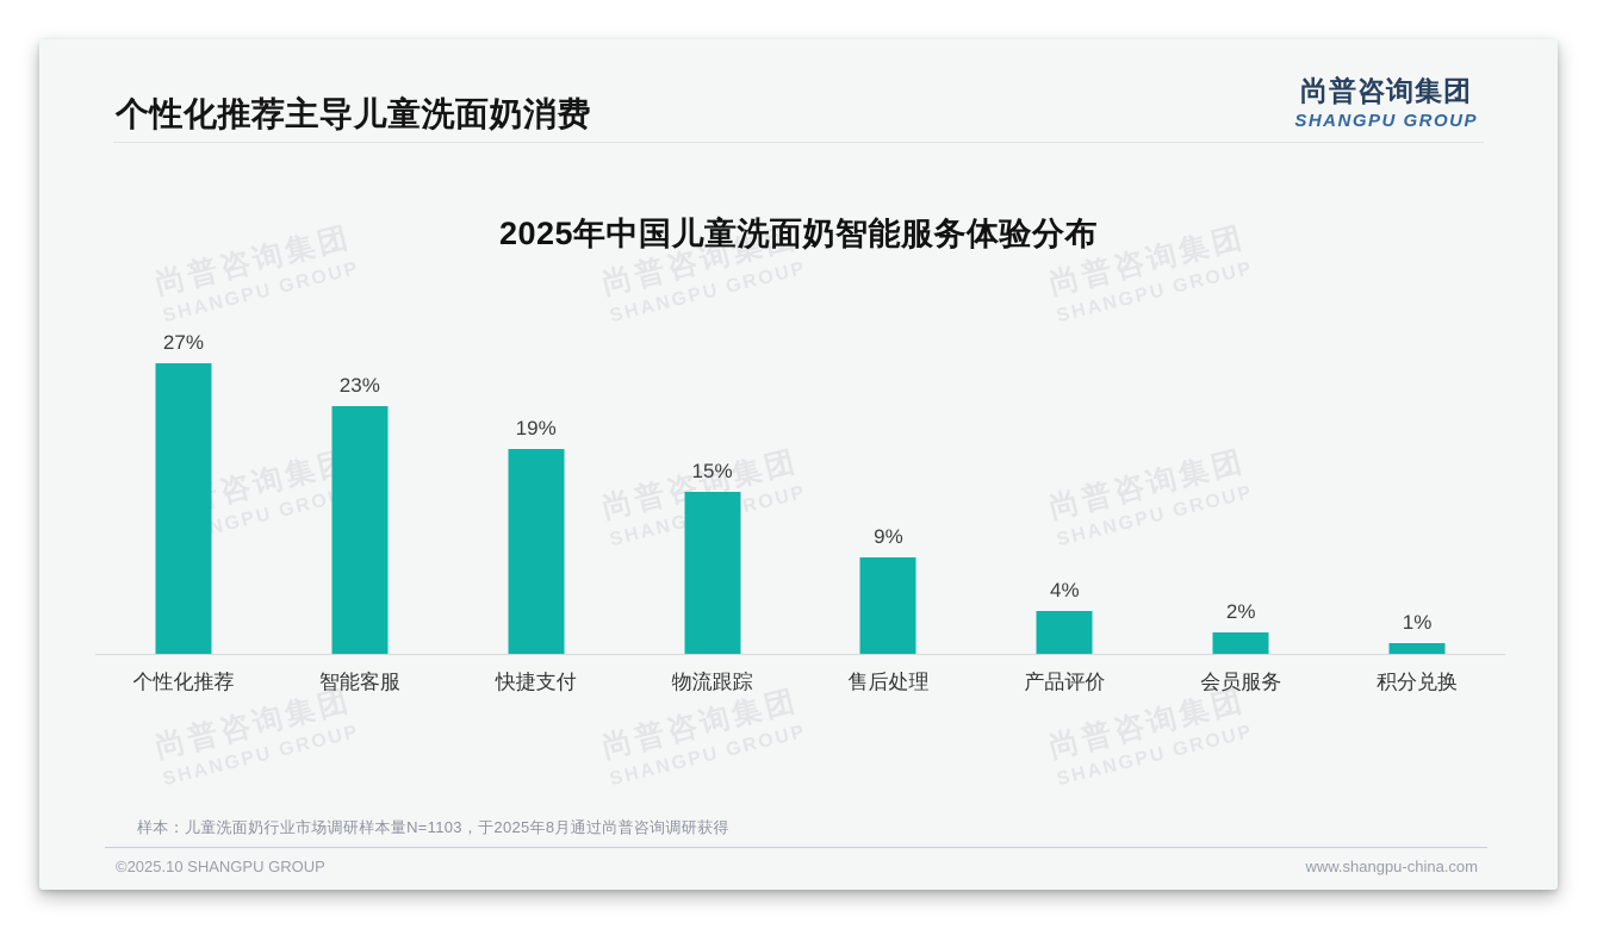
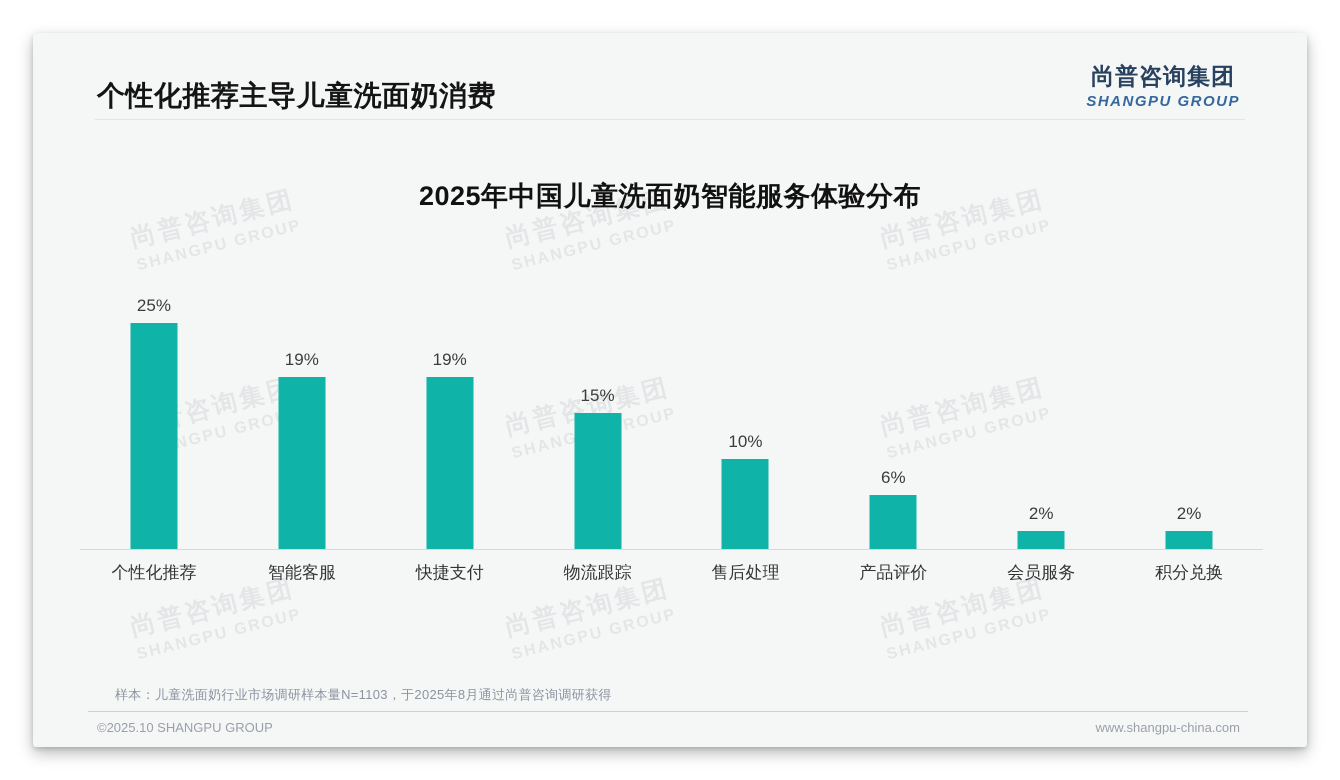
个性化推荐: 27% -> 25%
智能客服: 23% -> 19%
售后处理: 9% -> 10%
产品评价: 4% -> 6%
积分兑换: 1% -> 2%
